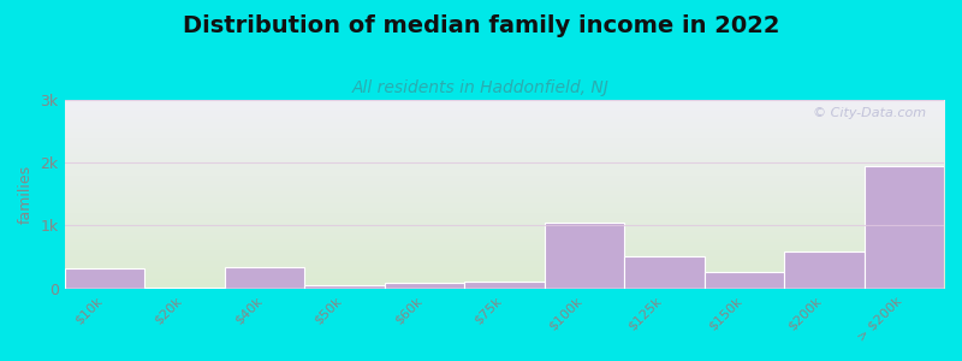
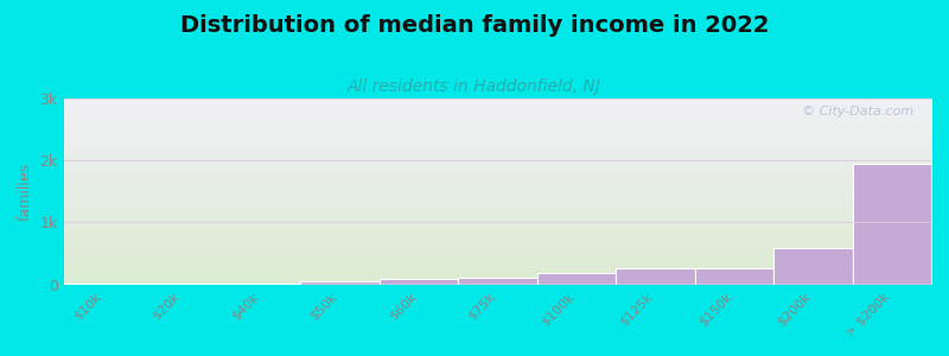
$10k: 0.32k -> 0.01k
$40k: 0.34k -> 0.01k
$100k: 1.04k -> 0.19k
$125k: 0.50k -> 0.26k
